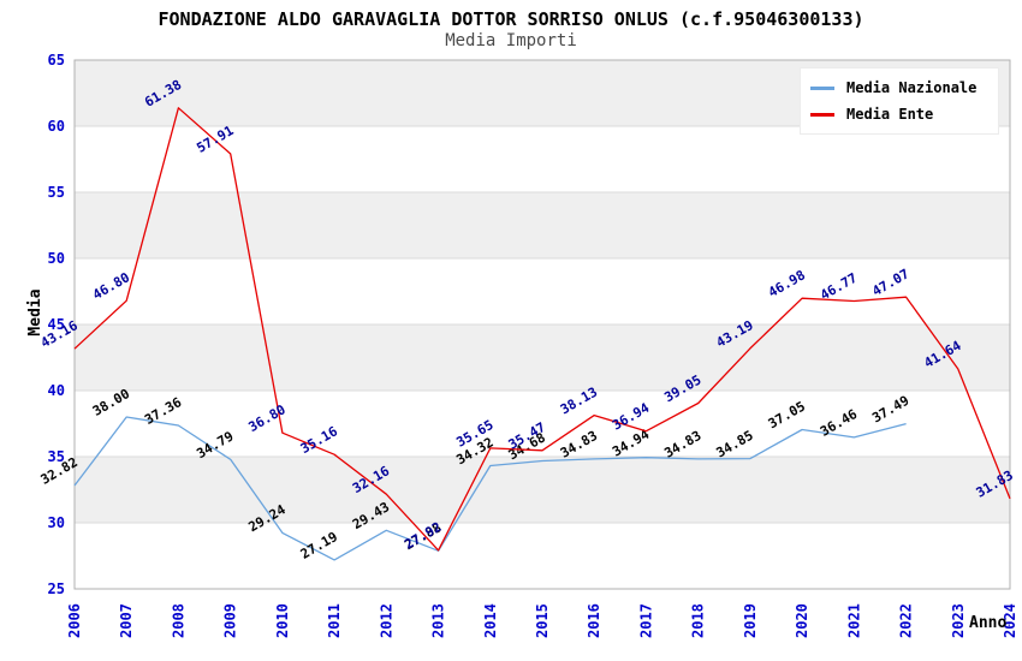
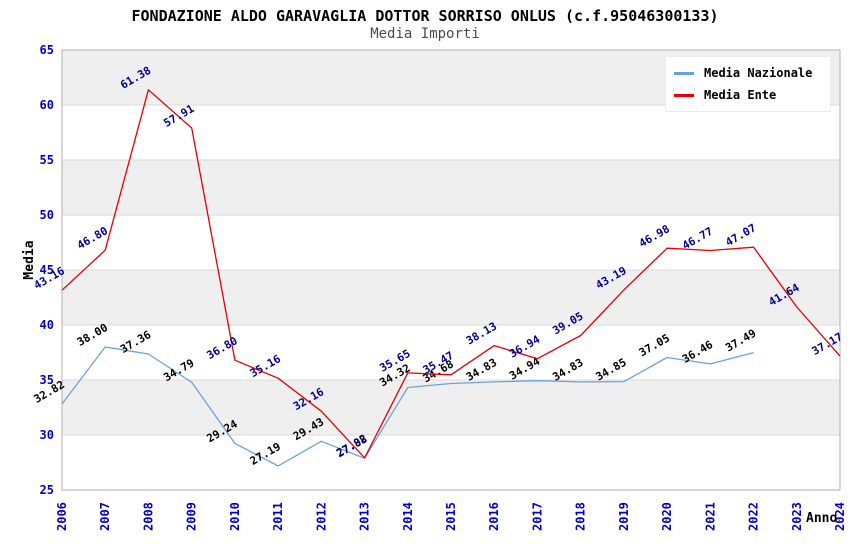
Media Ente/2024: 31.83 -> 37.17
